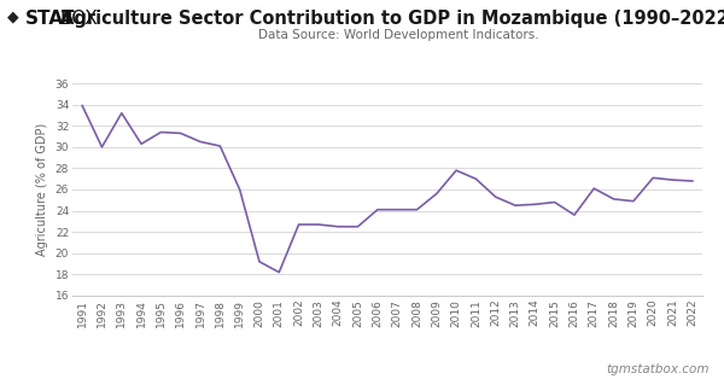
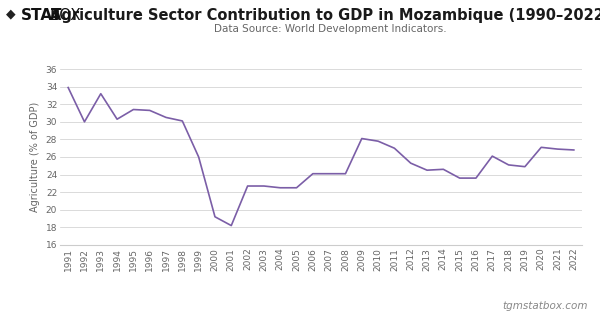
2009: 25.6 -> 28.1
2015: 24.8 -> 23.6
